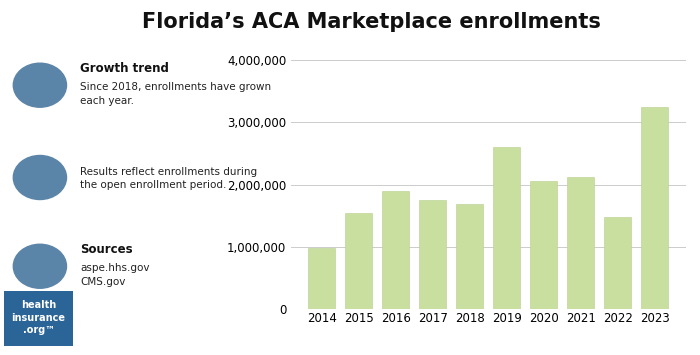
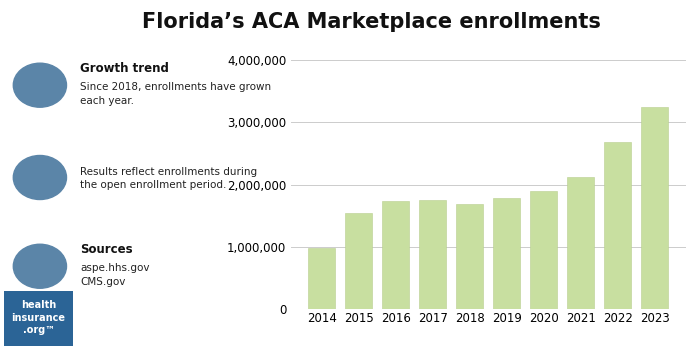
2016: 1,900,000 -> 1,730,000
2019: 2,600,000 -> 1,780,000
2020: 2,060,000 -> 1,900,000
2022: 1,480,000 -> 2,680,000
